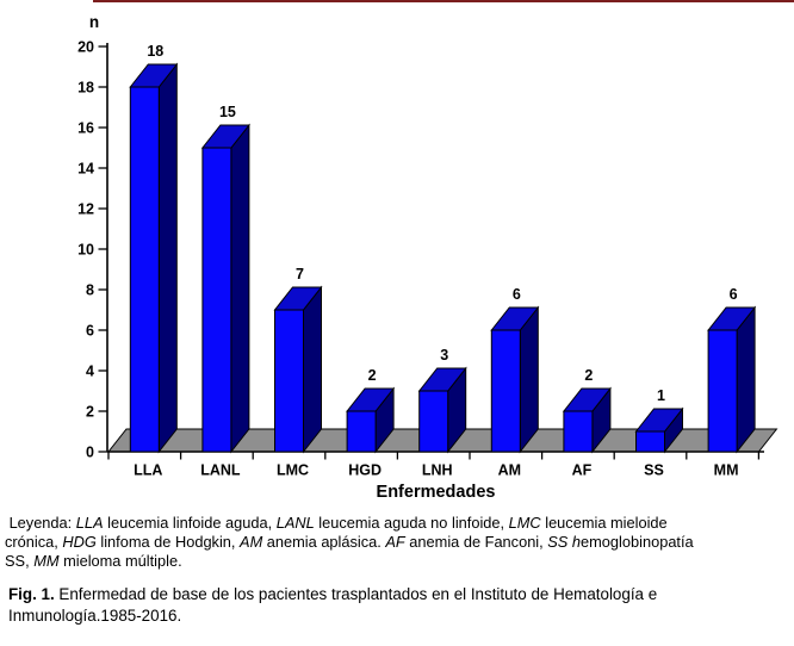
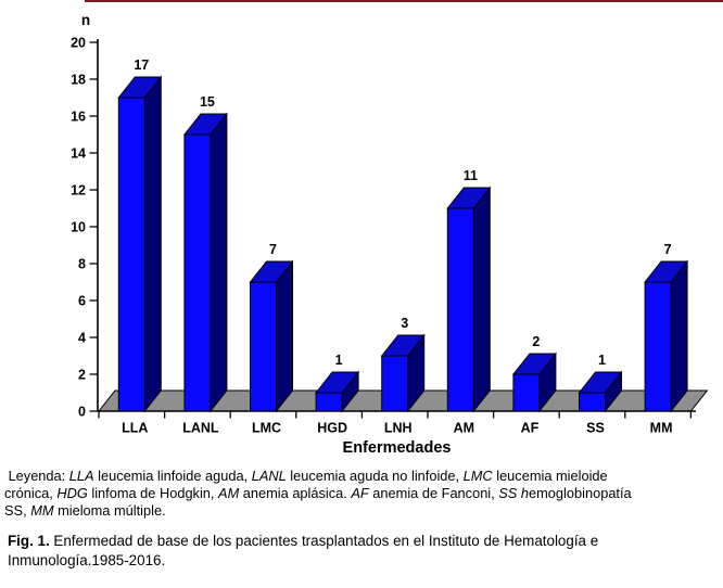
LLA: 18 -> 17
HGD: 2 -> 1
AM: 6 -> 11
MM: 6 -> 7
